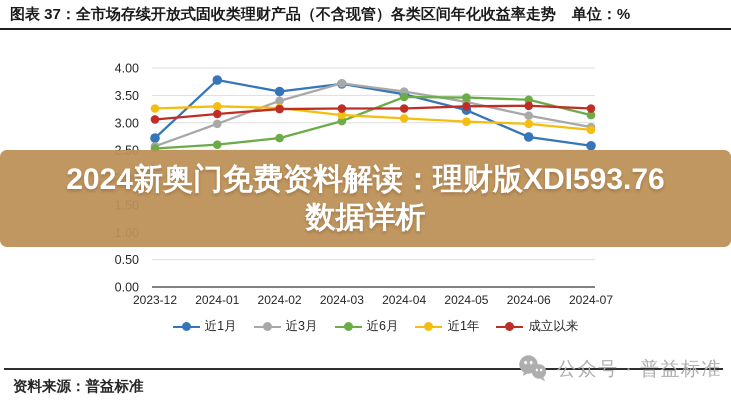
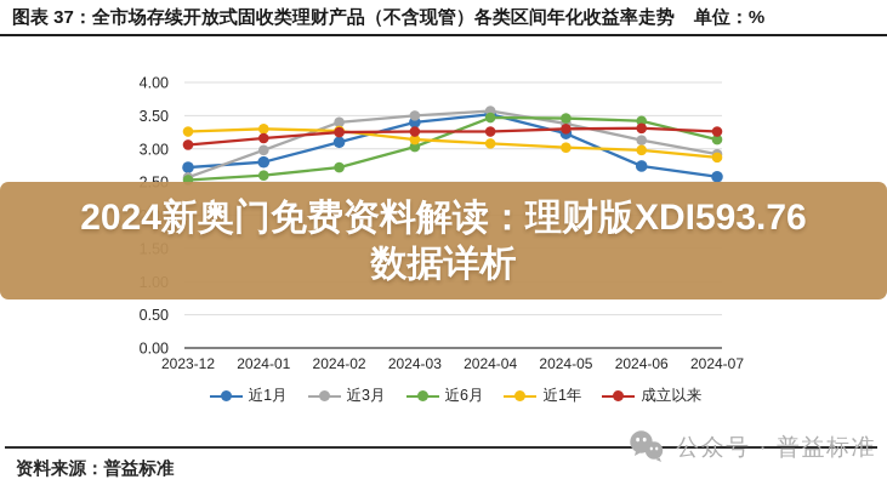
近1月/2024-01: 3.8 -> 2.8
近1月/2024-02: 3.6 -> 3.1
近1月/2024-03: 3.7 -> 3.4
近3月/2024-03: 3.7 -> 3.5
